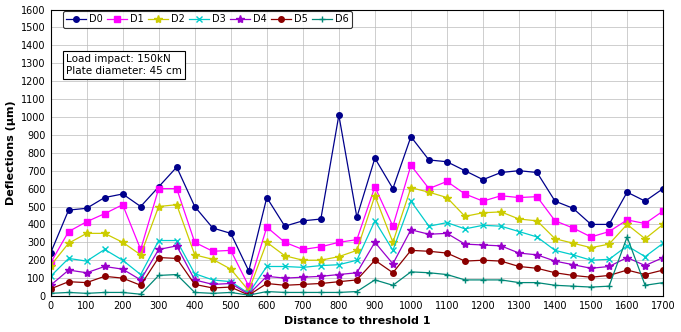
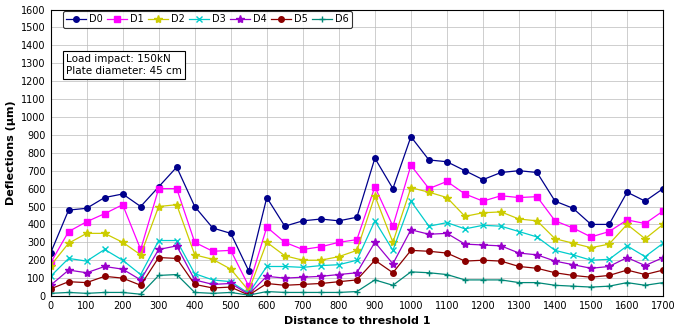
D0/800: 1010 -> 420
D6/1600: 330 -> 80
